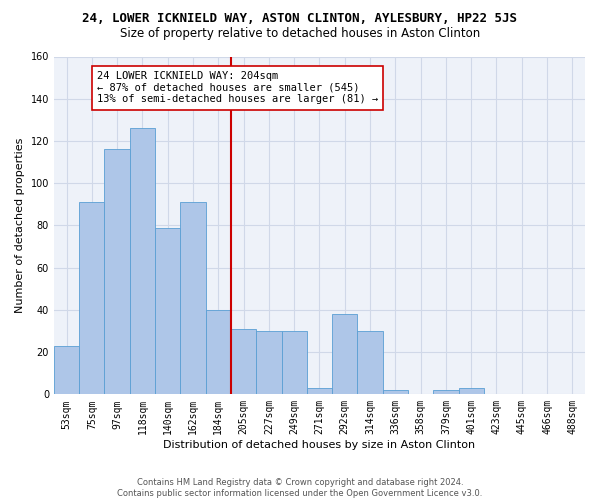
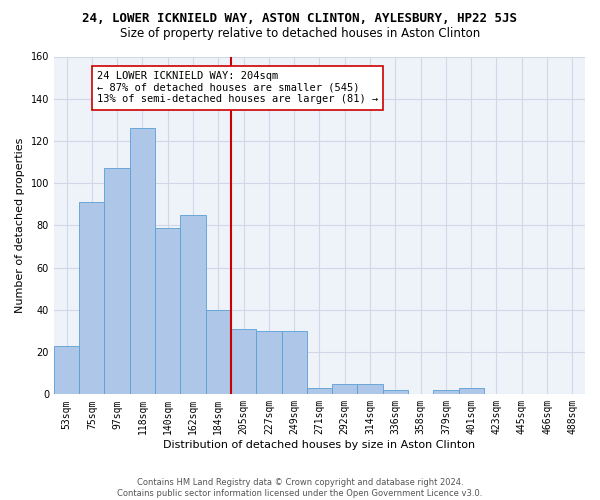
97sqm: 116 -> 107
162sqm: 91 -> 85
292sqm: 38 -> 5
314sqm: 30 -> 5
